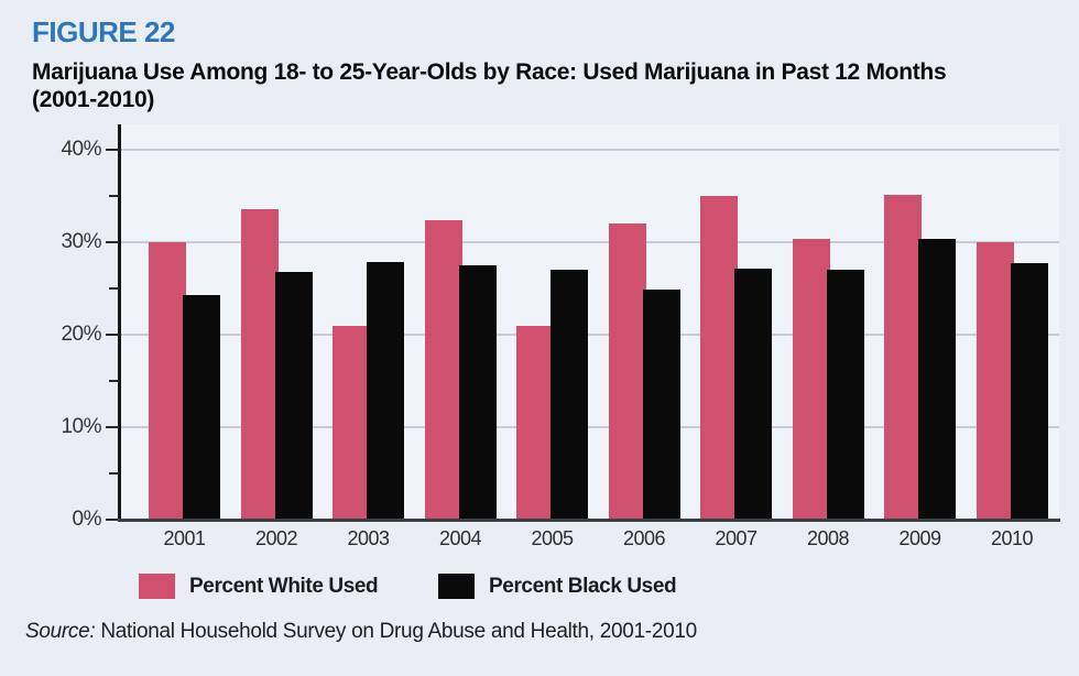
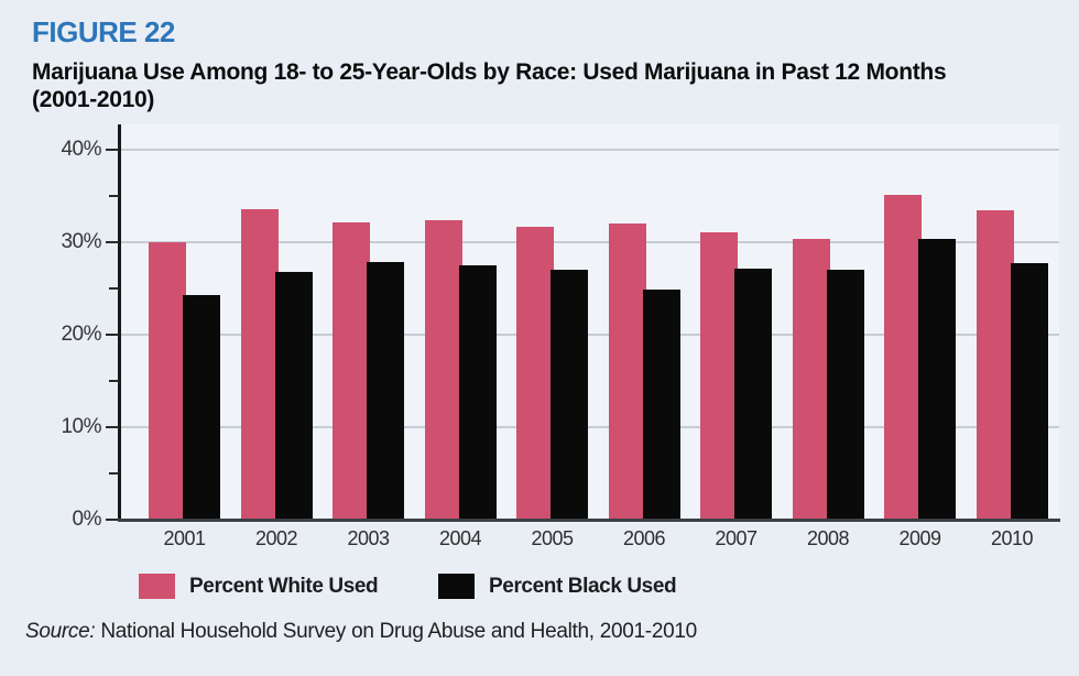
Percent White Used/2003: 21% -> 32%
Percent White Used/2005: 21% -> 32%
Percent White Used/2007: 35% -> 31%
Percent White Used/2010: 30% -> 34%
